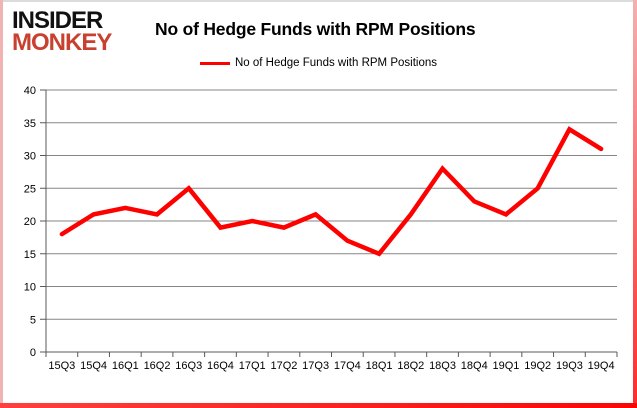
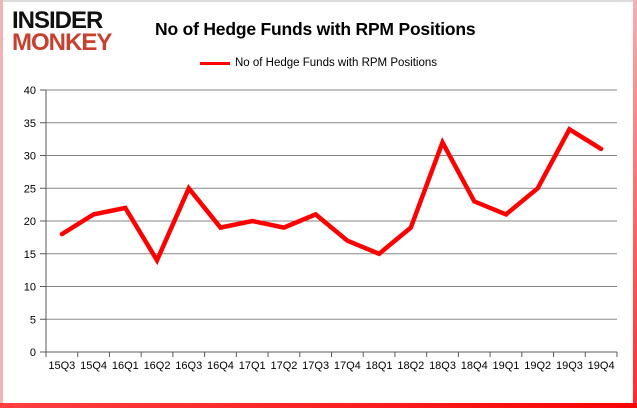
16Q2: 21 -> 14
18Q2: 21 -> 19
18Q3: 28 -> 32
